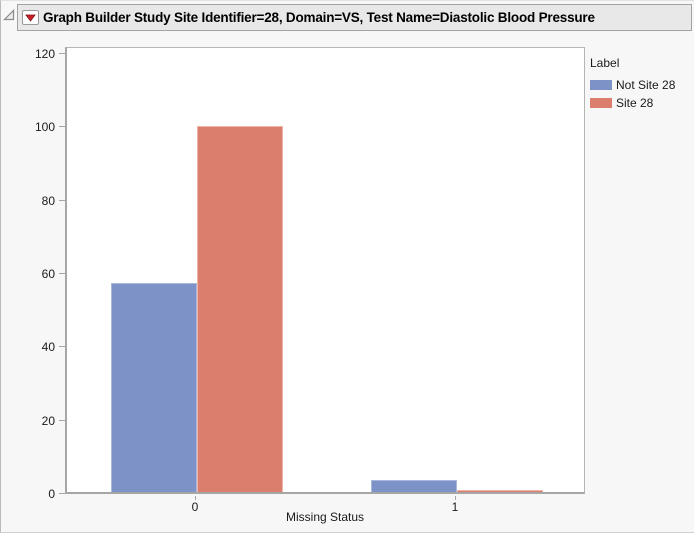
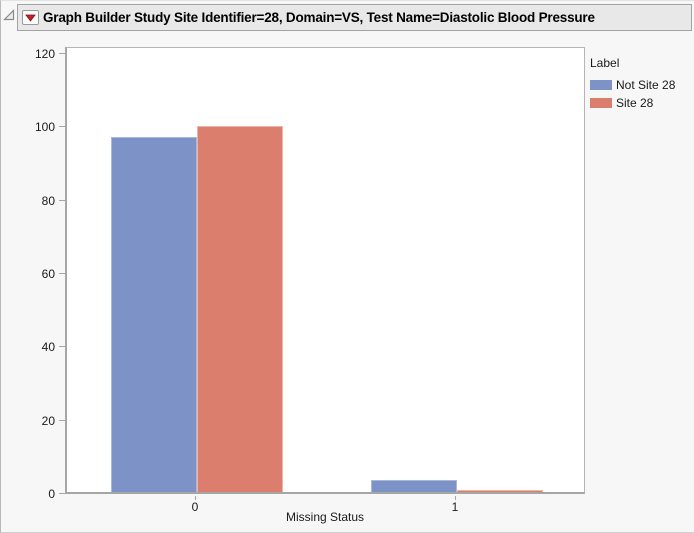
Not Site 28/0: 57 -> 97
